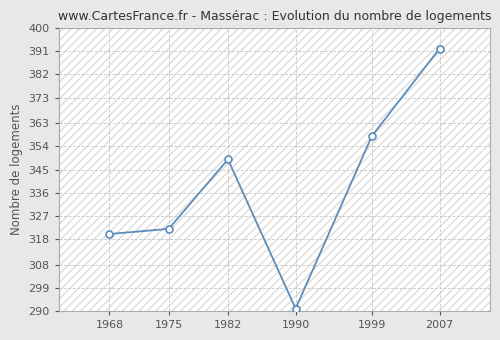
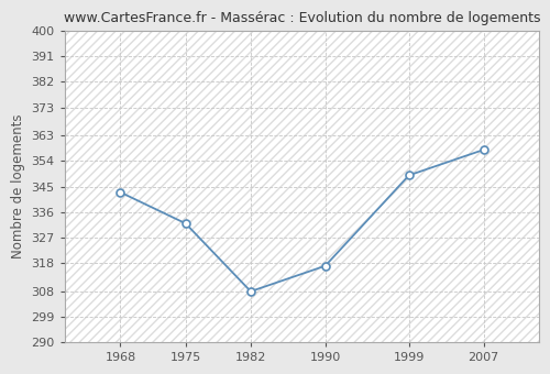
1968: 320 -> 343
1975: 322 -> 332
1982: 349 -> 308
1990: 291 -> 317
1999: 358 -> 349
2007: 392 -> 358
